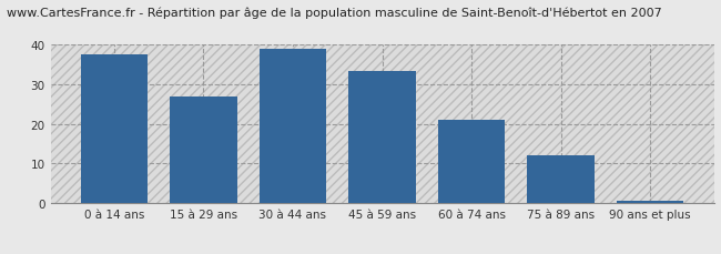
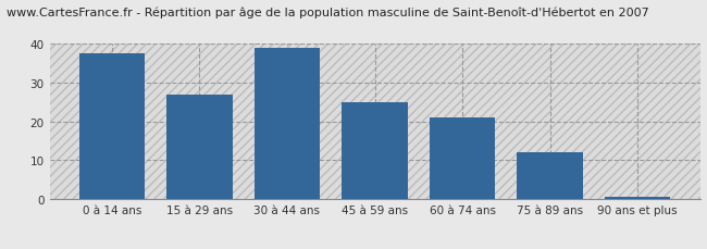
45 à 59 ans: 33.5 -> 25.0
